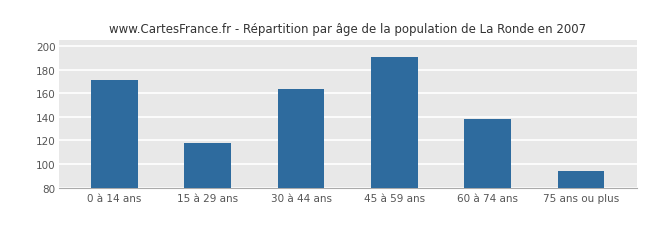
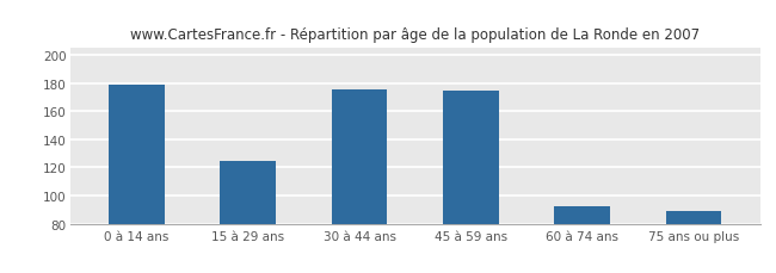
0 à 14 ans: 171 -> 179
15 à 29 ans: 118 -> 125
30 à 44 ans: 164 -> 176
45 à 59 ans: 191 -> 175
60 à 74 ans: 138 -> 92
75 ans ou plus: 94 -> 89
